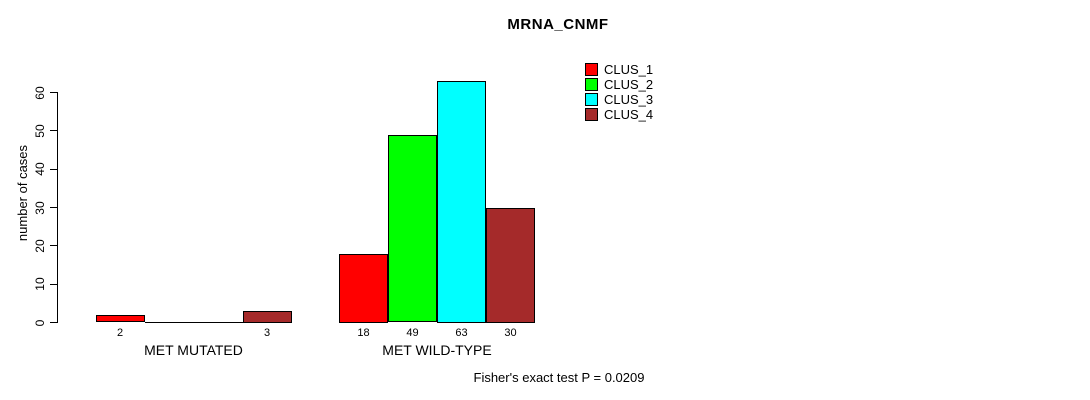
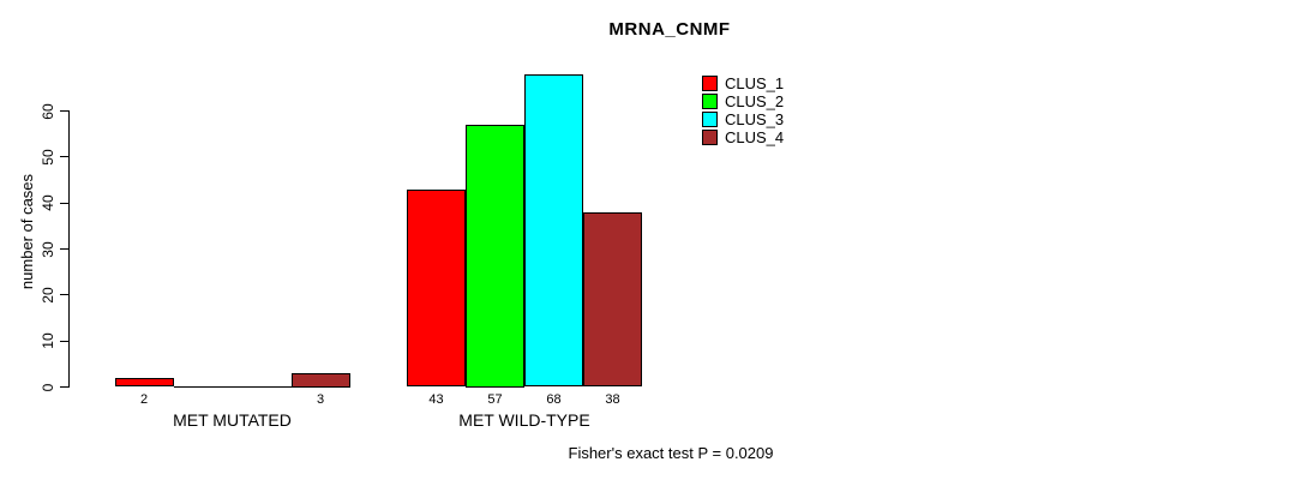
CLUS_1/MET WILD-TYPE: 18 -> 43
CLUS_2/MET WILD-TYPE: 49 -> 57
CLUS_3/MET WILD-TYPE: 63 -> 68
CLUS_4/MET WILD-TYPE: 30 -> 38
